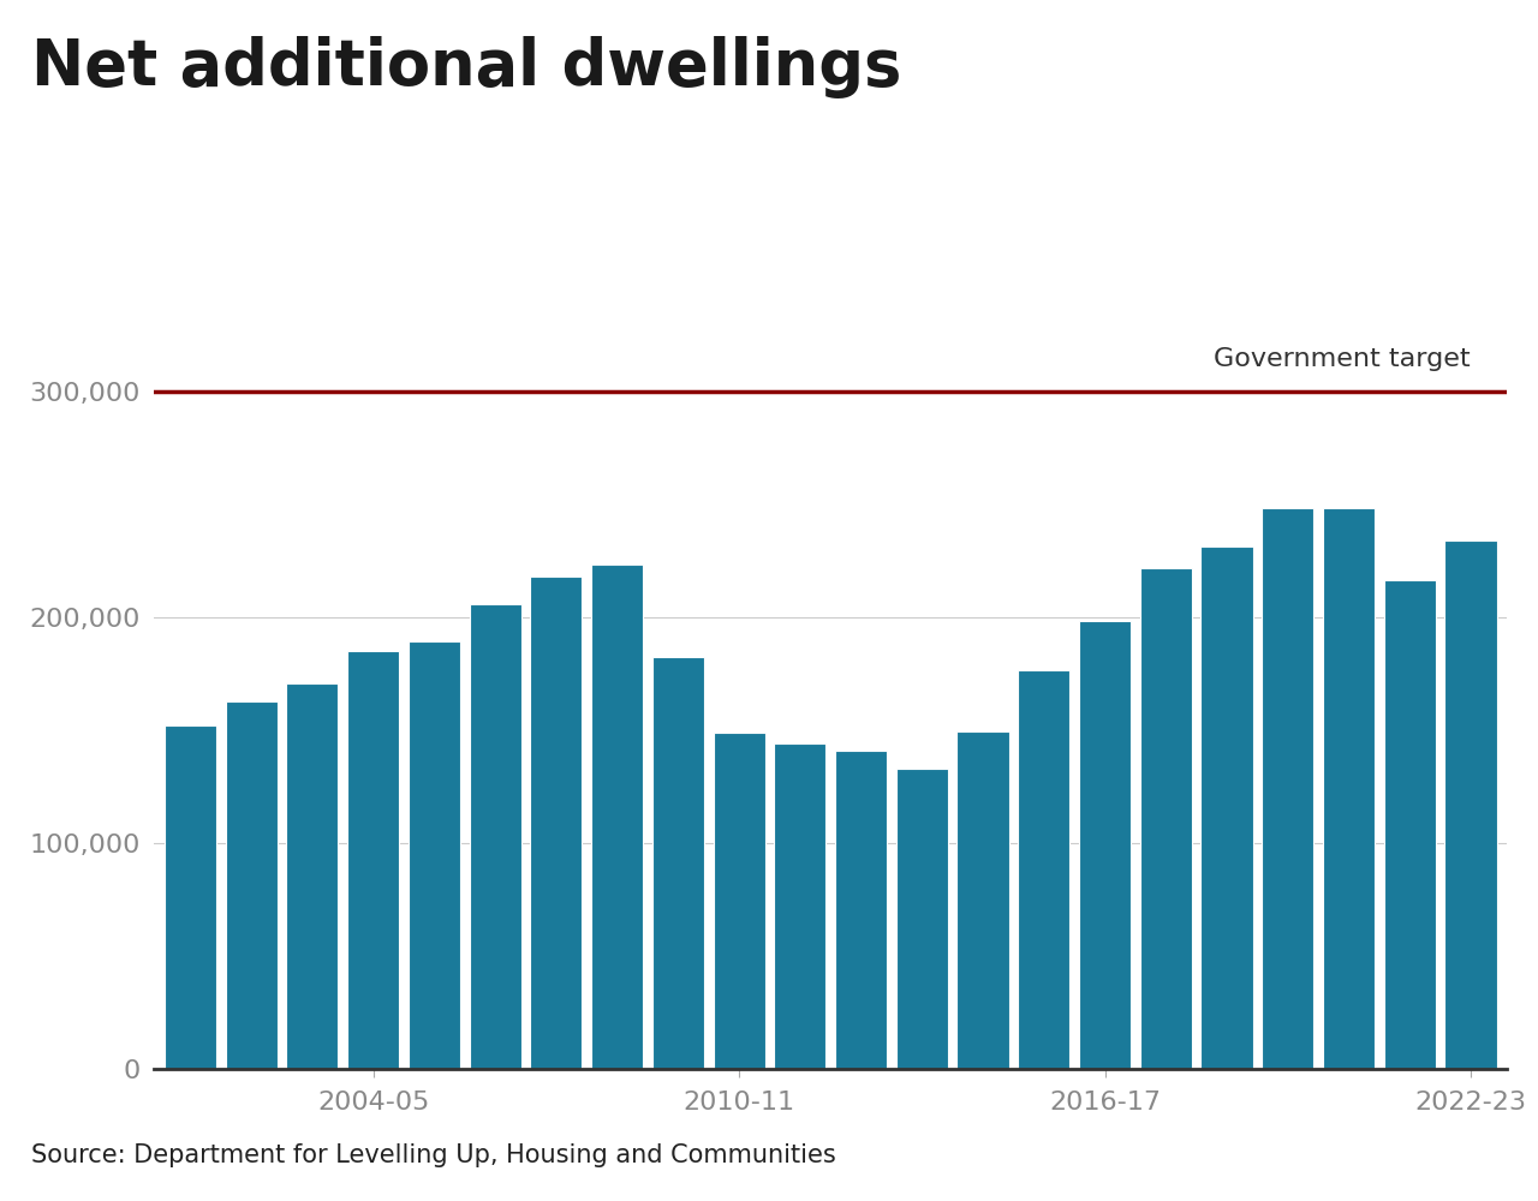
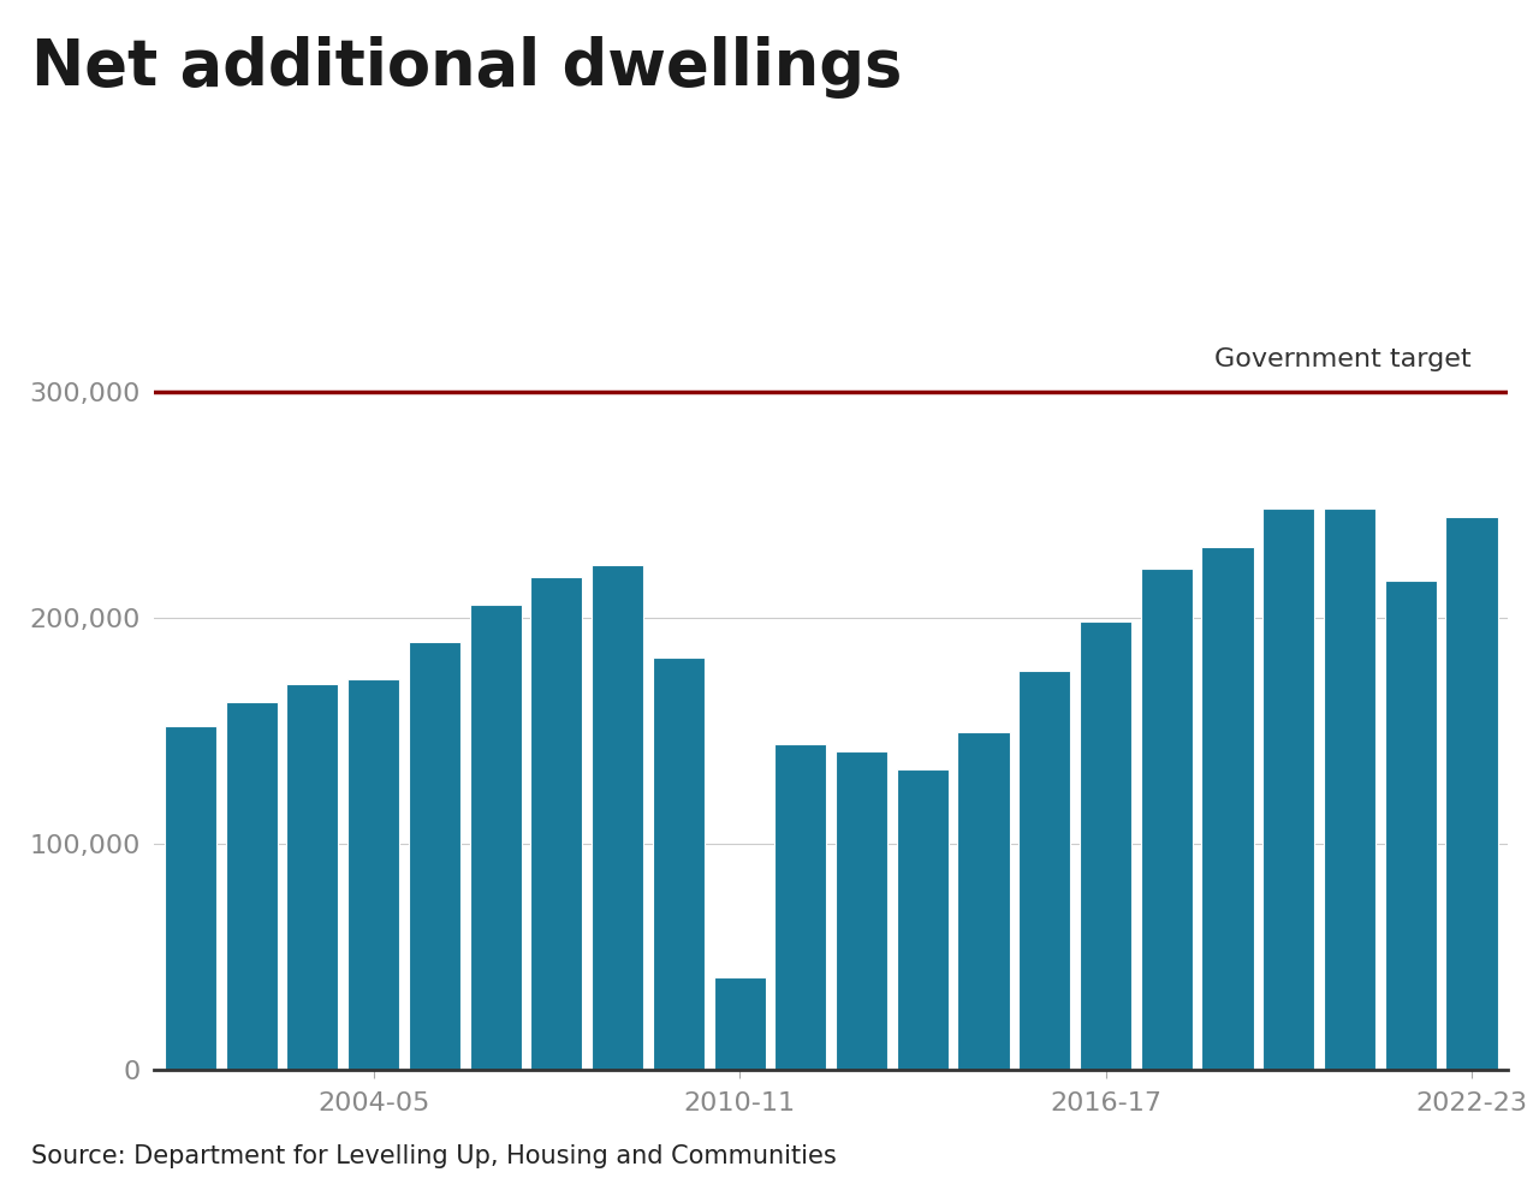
2004-05: 185,000 -> 173,000
2010-11: 149,000 -> 41,000
2022-23: 234,000 -> 245,000
